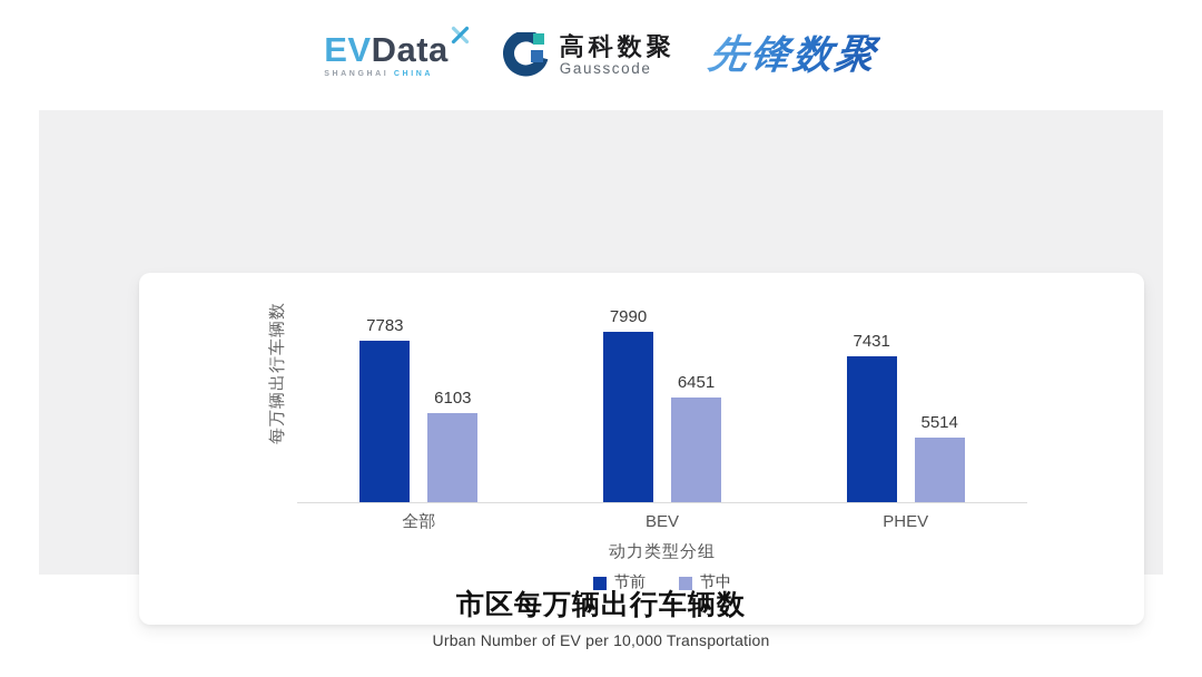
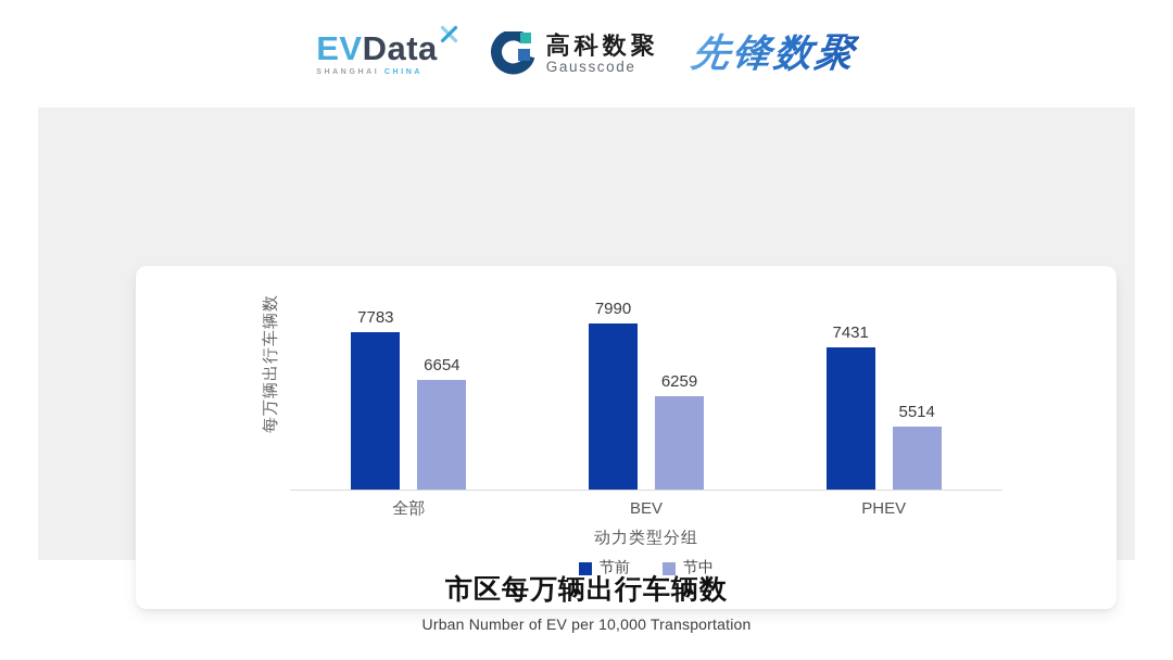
节中/全部: 6103 -> 6654
节中/BEV: 6451 -> 6259
